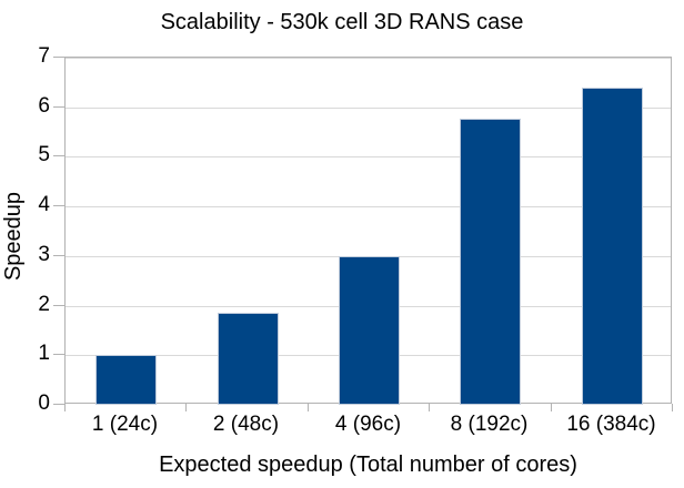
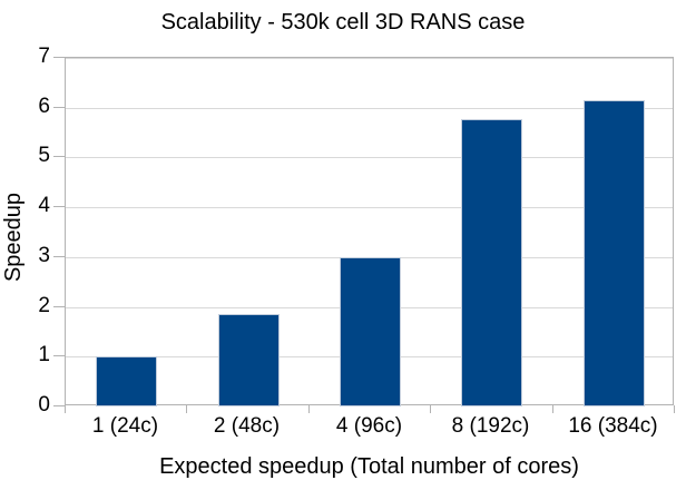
16 (384c): 6.4 -> 6.2
